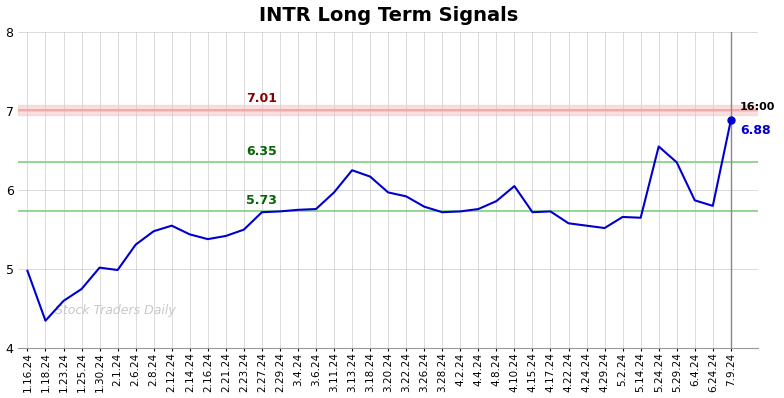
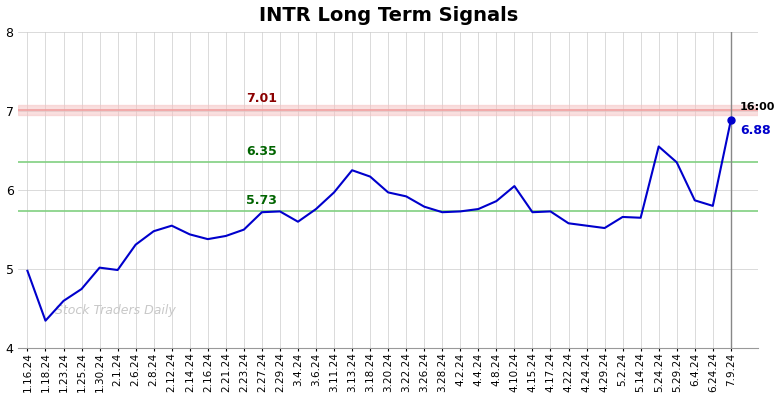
3.4.24: 5.75 -> 5.60
